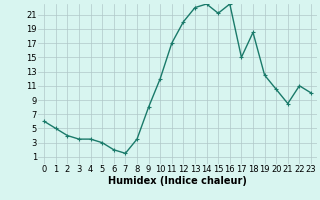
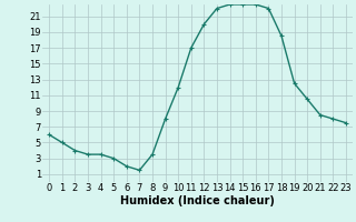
15: 21.2 -> 22.5
17: 15.0 -> 22.0
22: 11.0 -> 8.0
23: 10.0 -> 7.5
